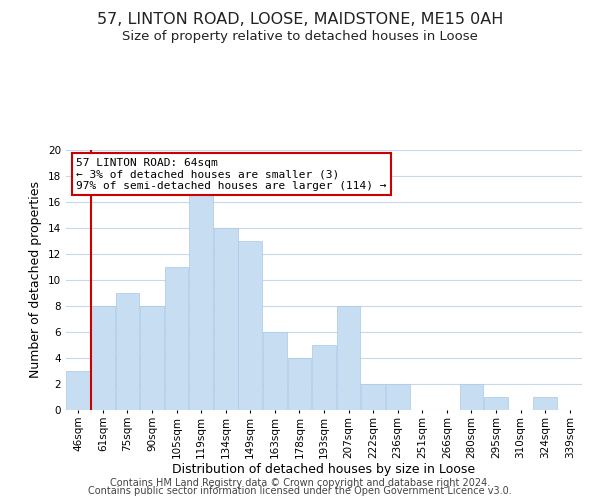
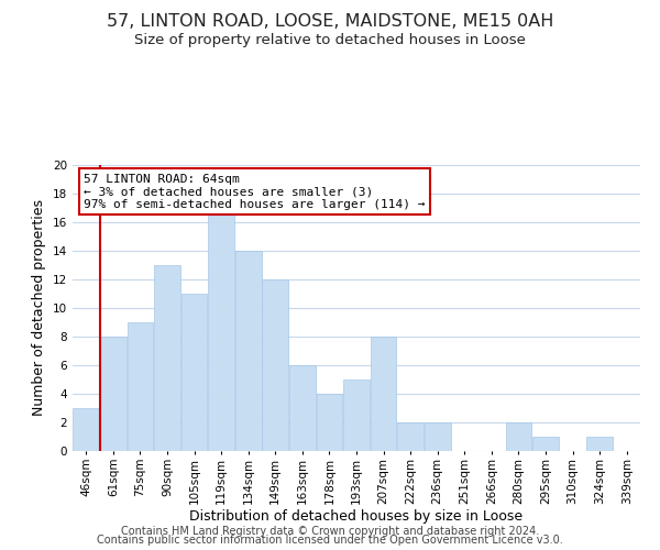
90sqm: 8 -> 13
149sqm: 13 -> 12
